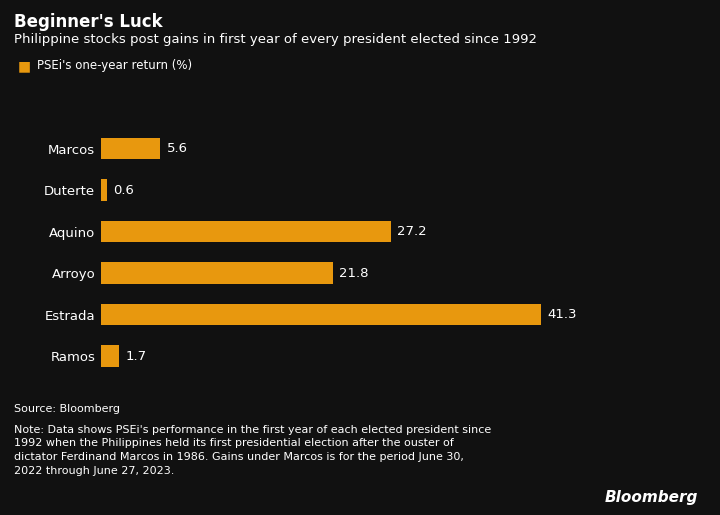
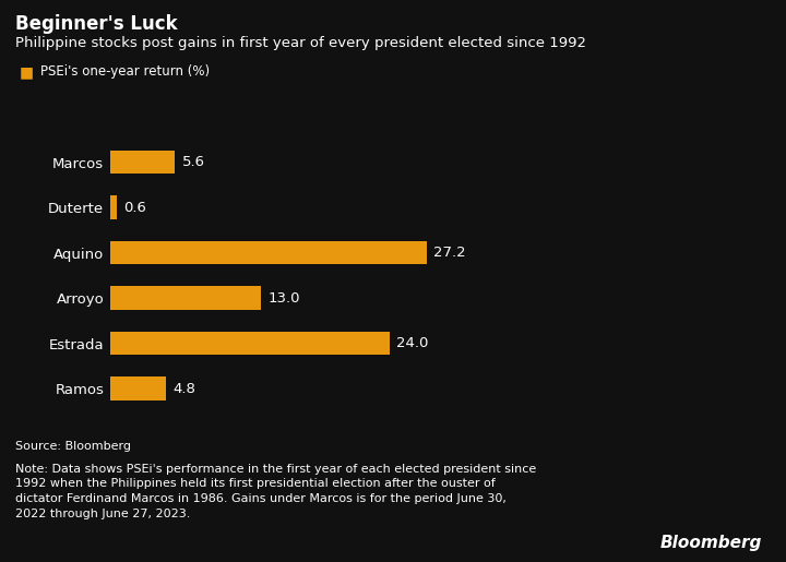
Arroyo: 21.8 -> 13.0
Estrada: 41.3 -> 24.0
Ramos: 1.7 -> 4.8
